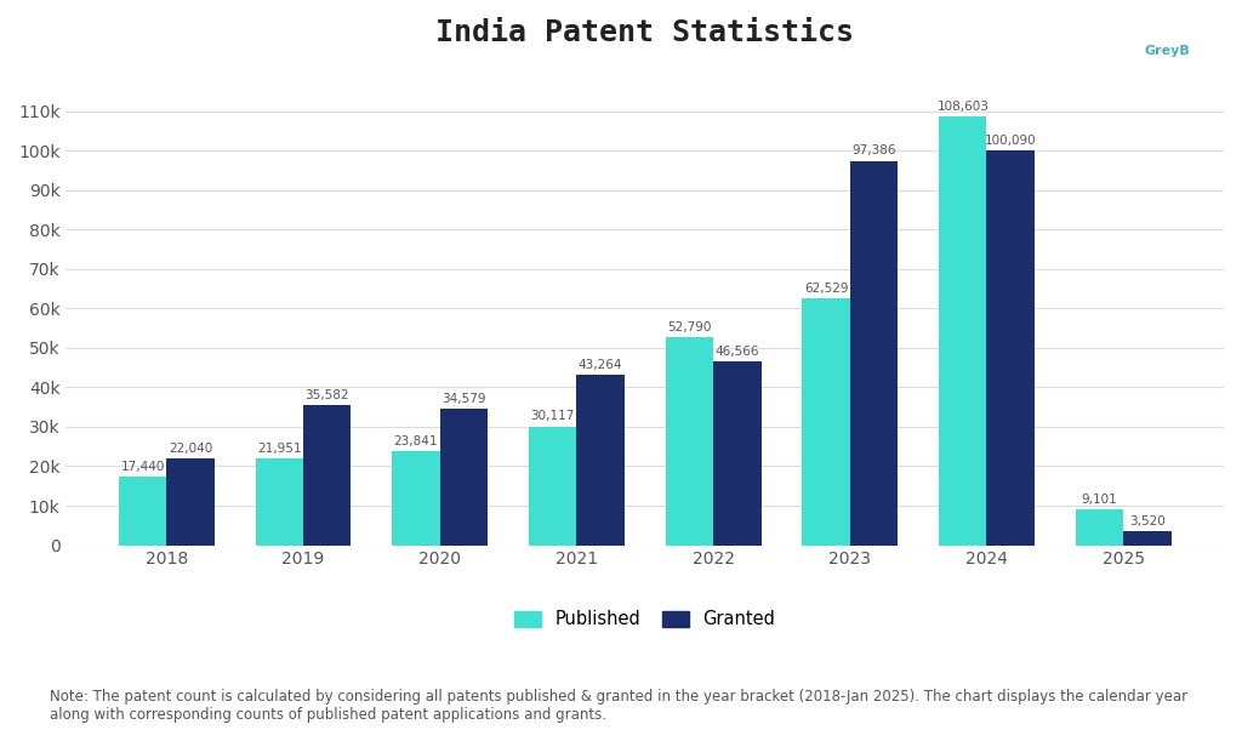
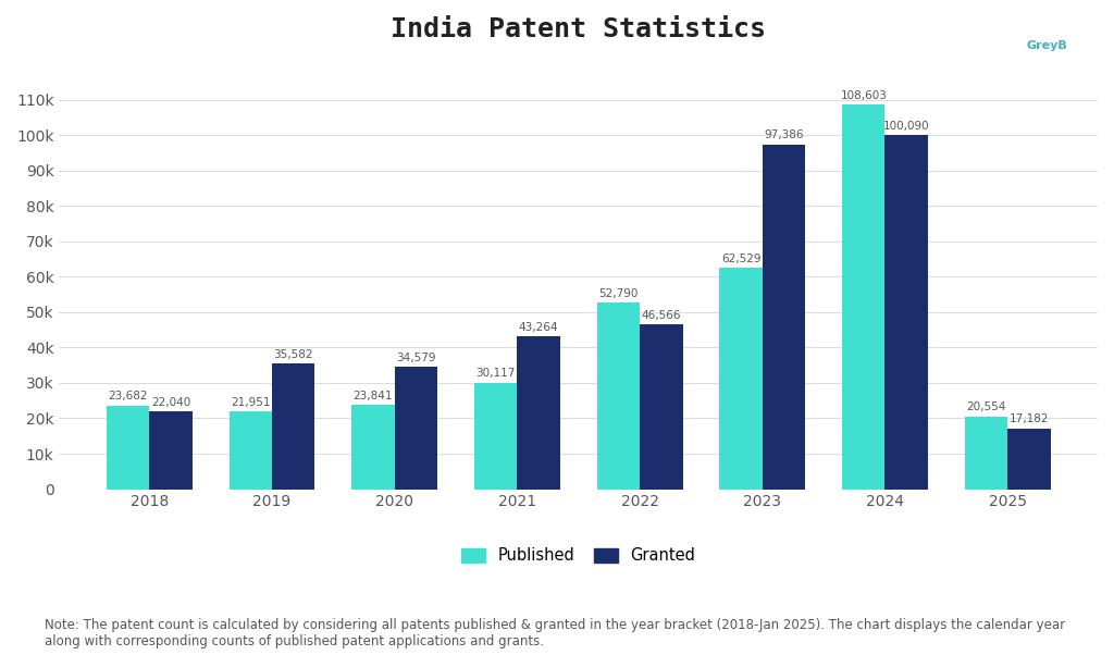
Published/2018: 17,440 -> 23,682
Published/2025: 9,101 -> 20,554
Granted/2025: 3,520 -> 17,182
